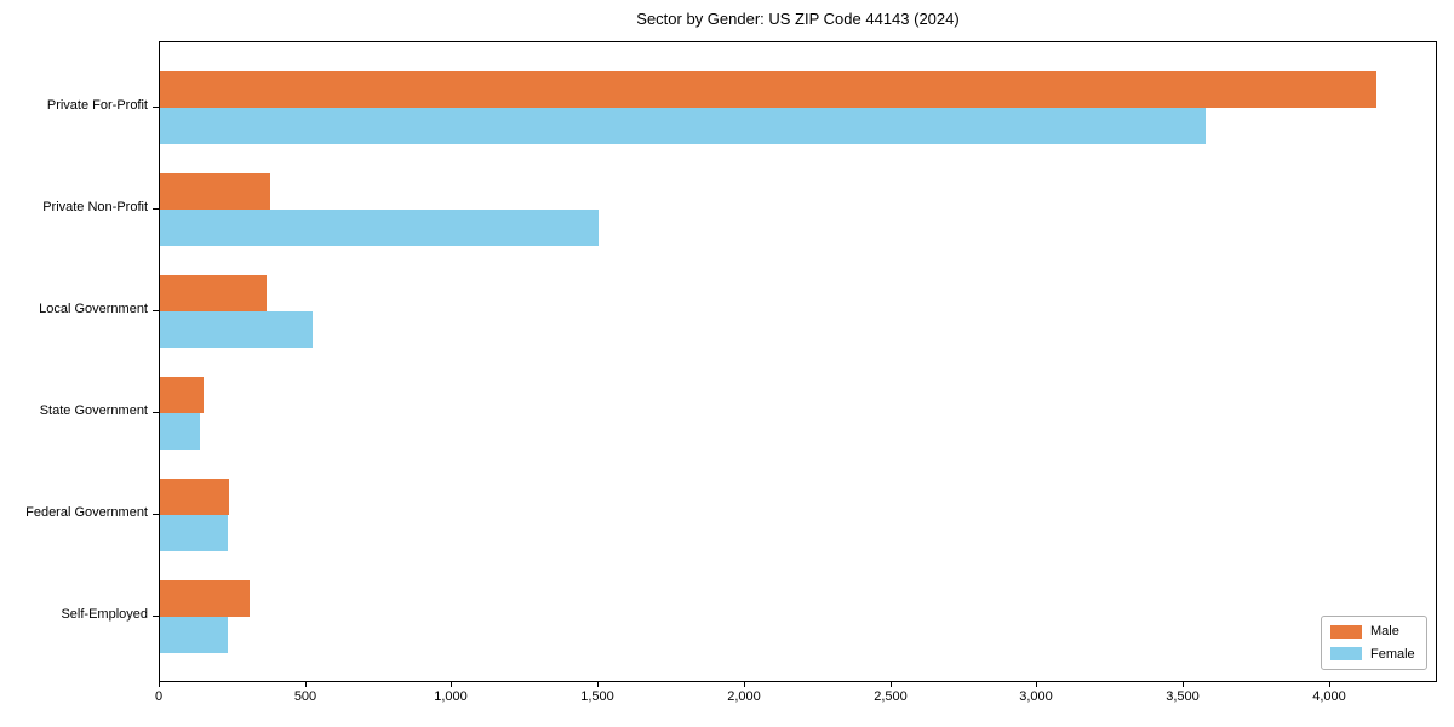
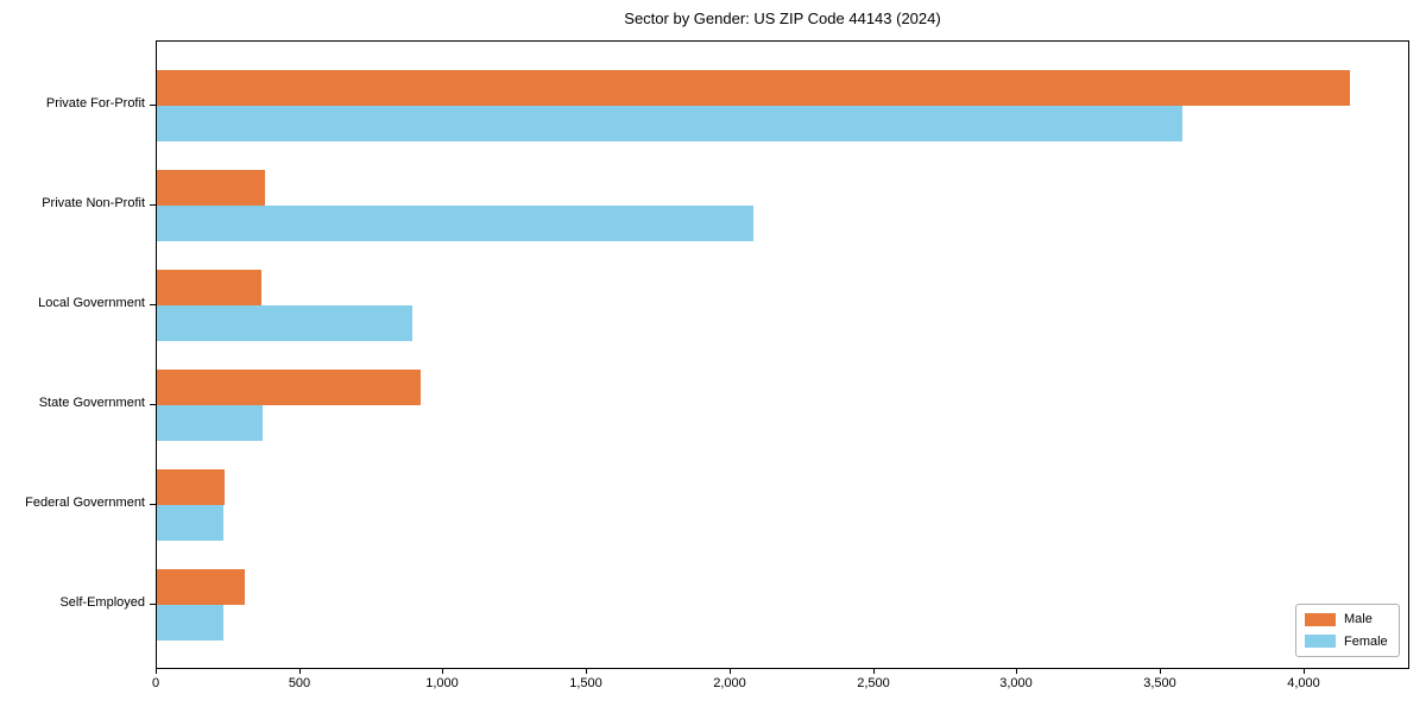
Female/Private Non-Profit: 1500 -> 2080
Female/Local Government: 520 -> 890
Male/State Government: 150 -> 920
Female/State Government: 140 -> 370
